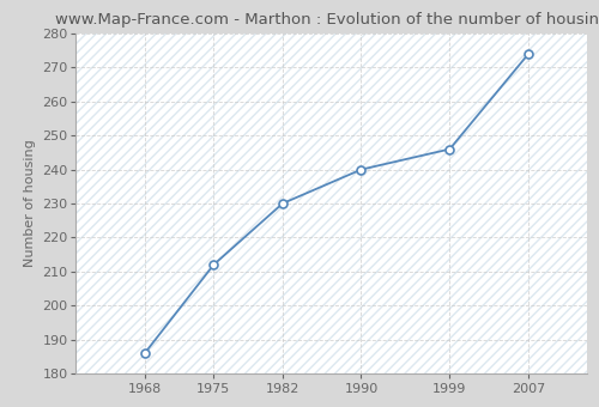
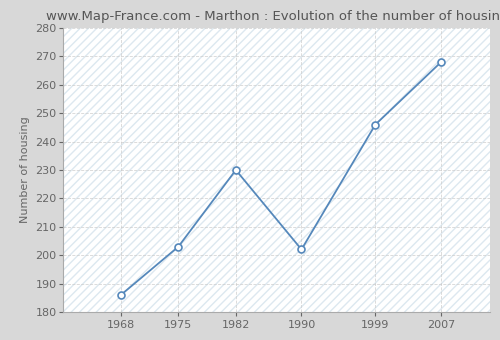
1975: 212 -> 203
1990: 240 -> 202
2007: 274 -> 268
